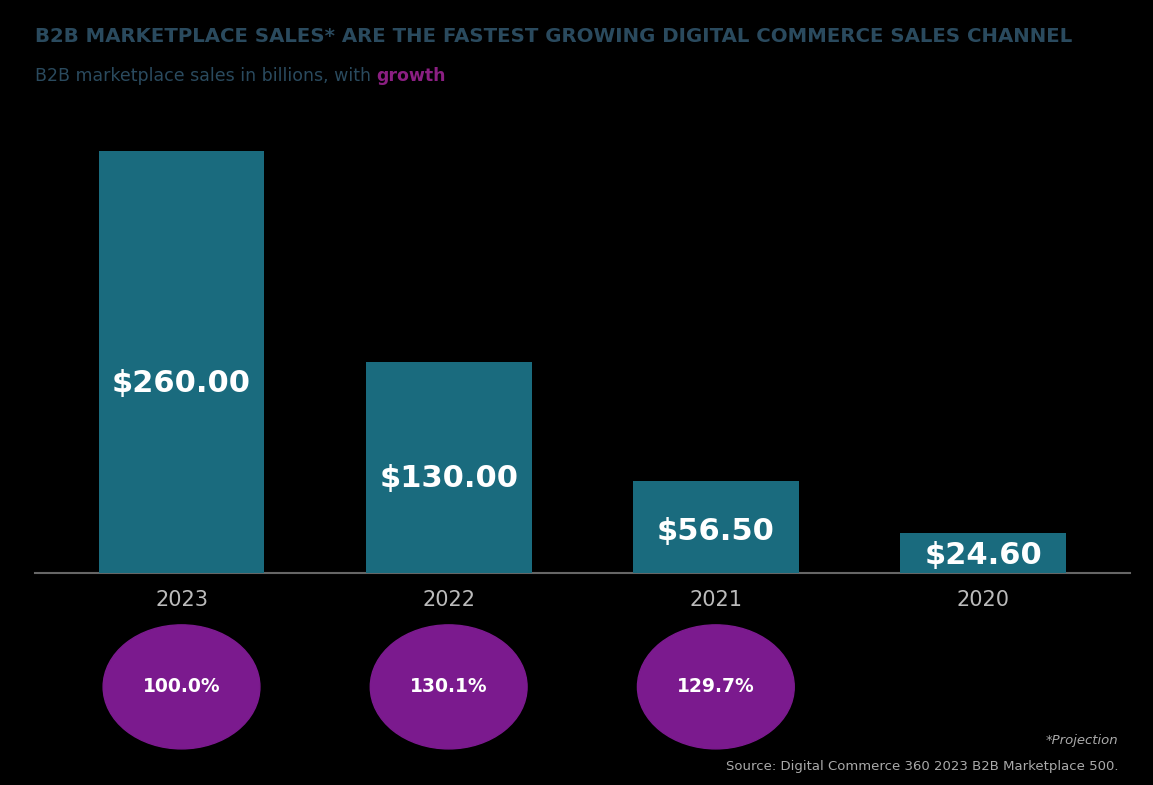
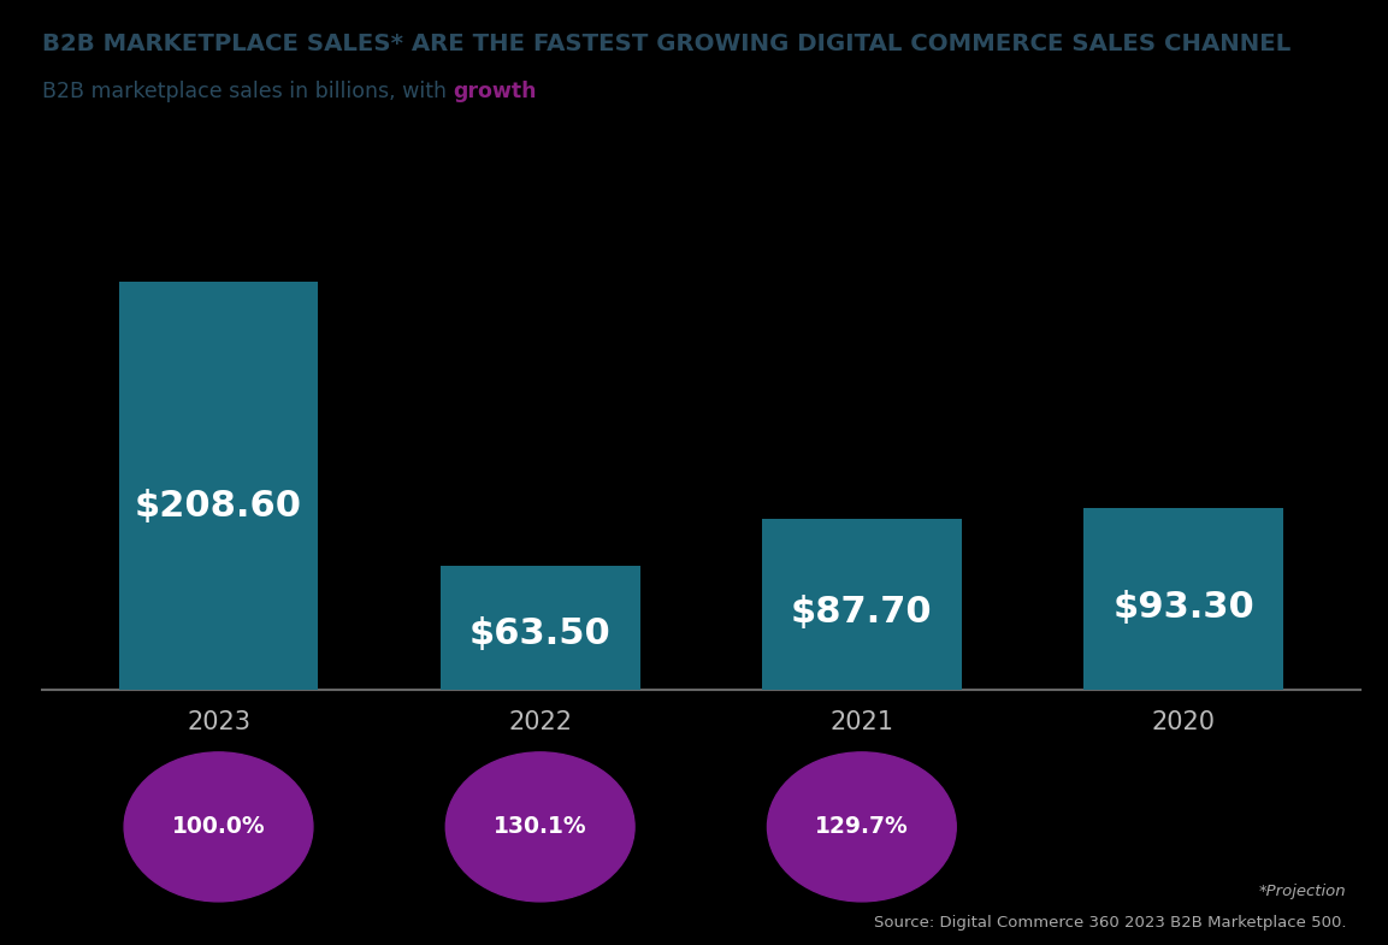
2023: $260.00 -> $208.60
2022: $130.00 -> $63.50
2021: $56.50 -> $87.70
2020: $24.60 -> $93.30
